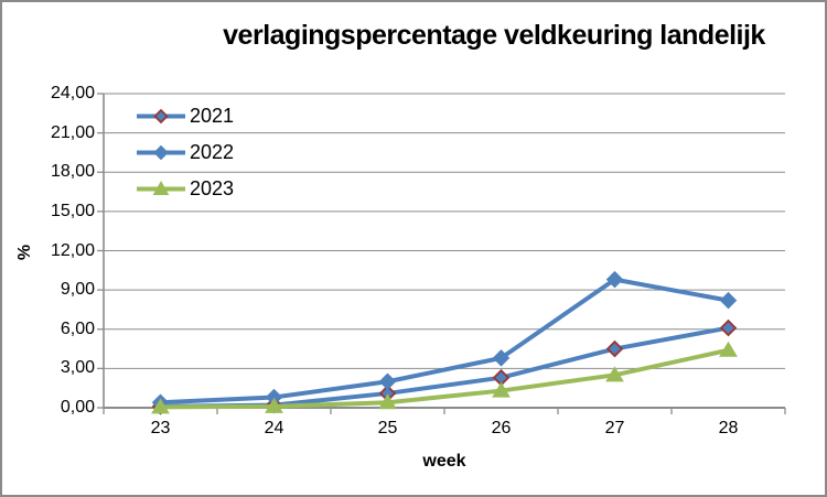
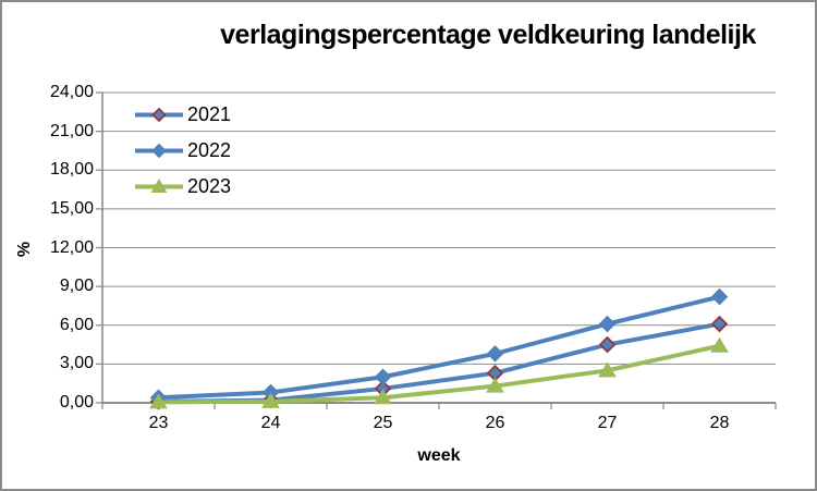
2022/27: 9,8 -> 6,1
